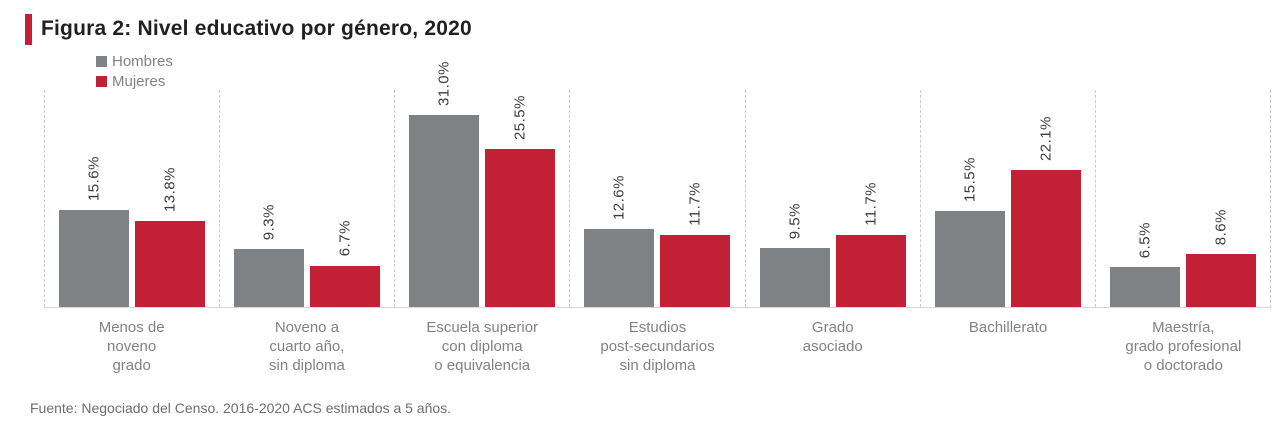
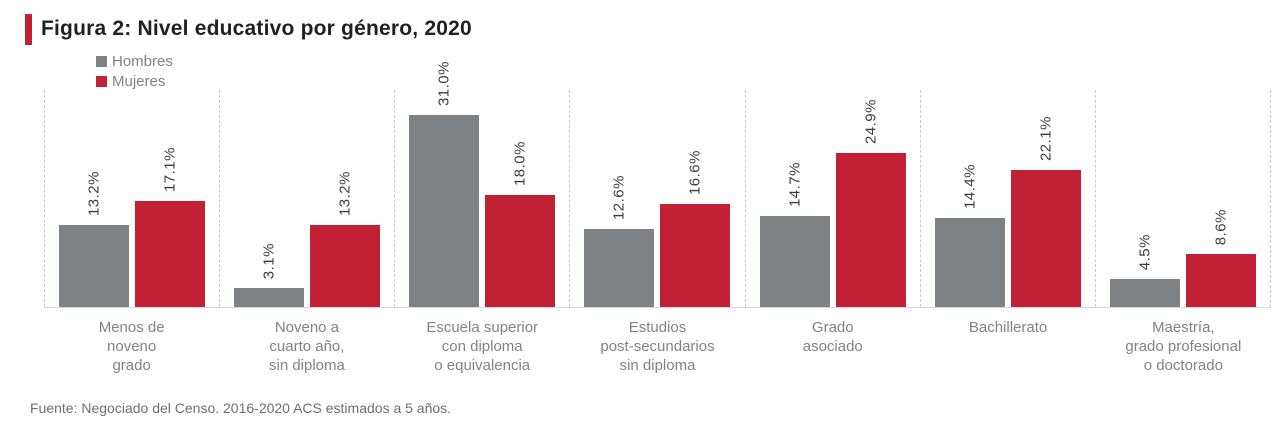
Hombres/Menos de noveno grado: 15.6% -> 13.2%
Mujeres/Menos de noveno grado: 13.8% -> 17.1%
Hombres/Noveno a cuarto año, sin diploma: 9.3% -> 3.1%
Mujeres/Noveno a cuarto año, sin diploma: 6.7% -> 13.2%
Mujeres/Escuela superior con diploma o equivalencia: 25.5% -> 18.0%
Mujeres/Estudios post-secundarios sin diploma: 11.7% -> 16.6%
Hombres/Grado asociado: 9.5% -> 14.7%
Mujeres/Grado asociado: 11.7% -> 24.9%
Hombres/Bachillerato: 15.5% -> 14.4%
Hombres/Maestría, grado profesional o doctorado: 6.5% -> 4.5%
